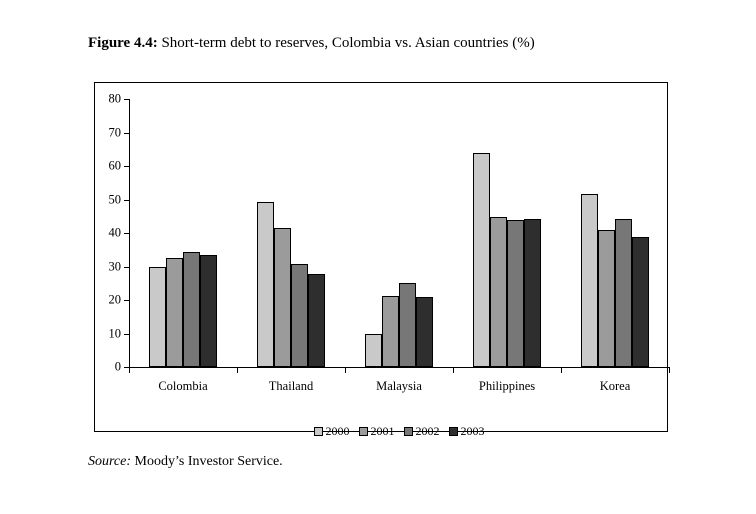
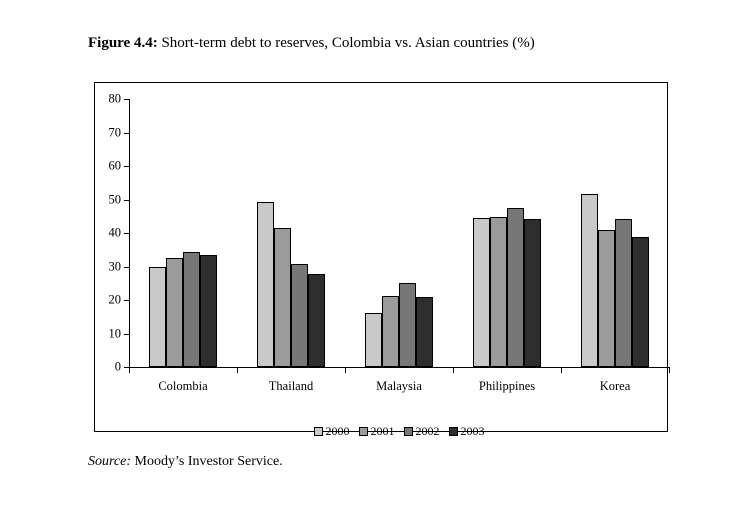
2000/Malaysia: 10 -> 16
2000/Philippines: 64 -> 45
2002/Philippines: 44 -> 48
